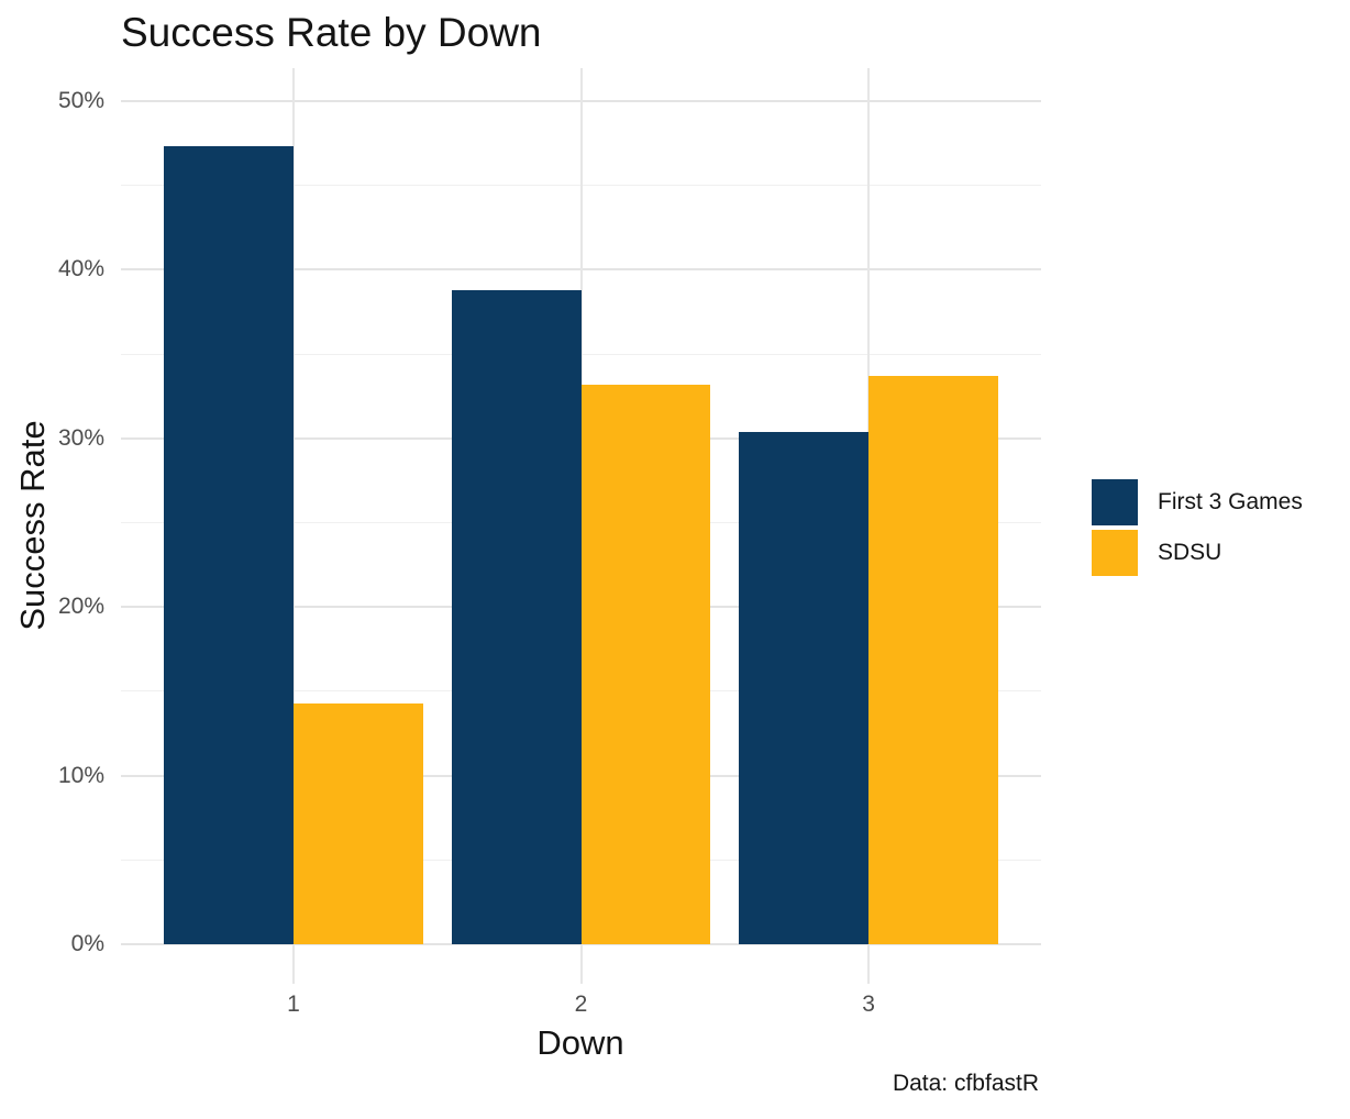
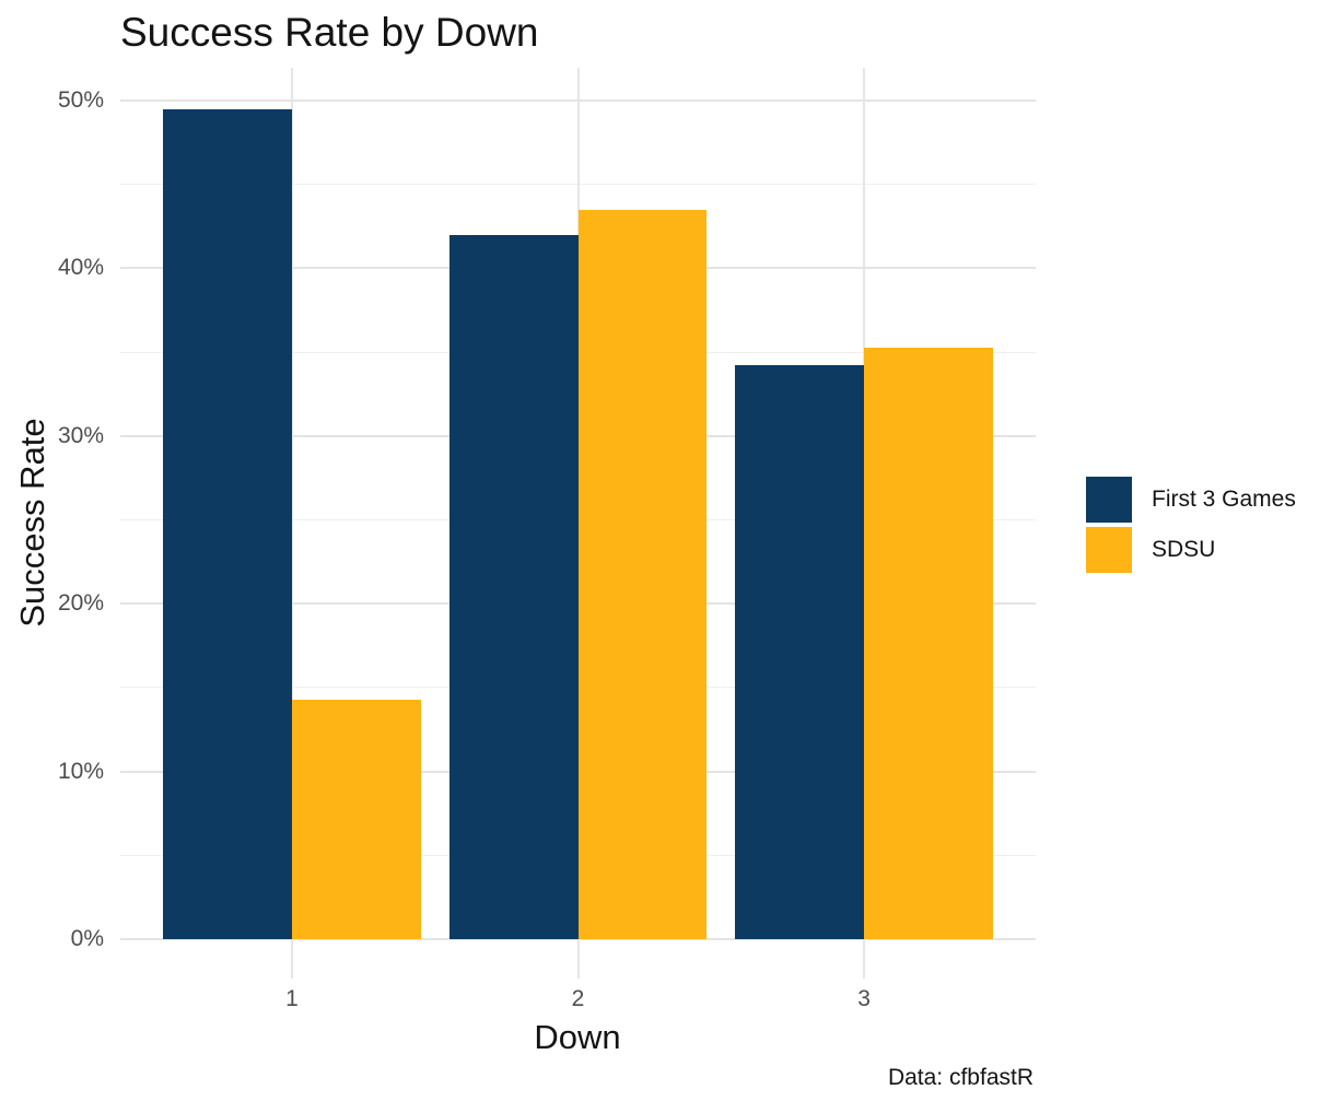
First 3 Games/1: 47.3% -> 49.5%
First 3 Games/2: 38.8% -> 42.0%
SDSU/2: 33.2% -> 43.5%
First 3 Games/3: 30.4% -> 34.2%
SDSU/3: 33.7% -> 35.3%
